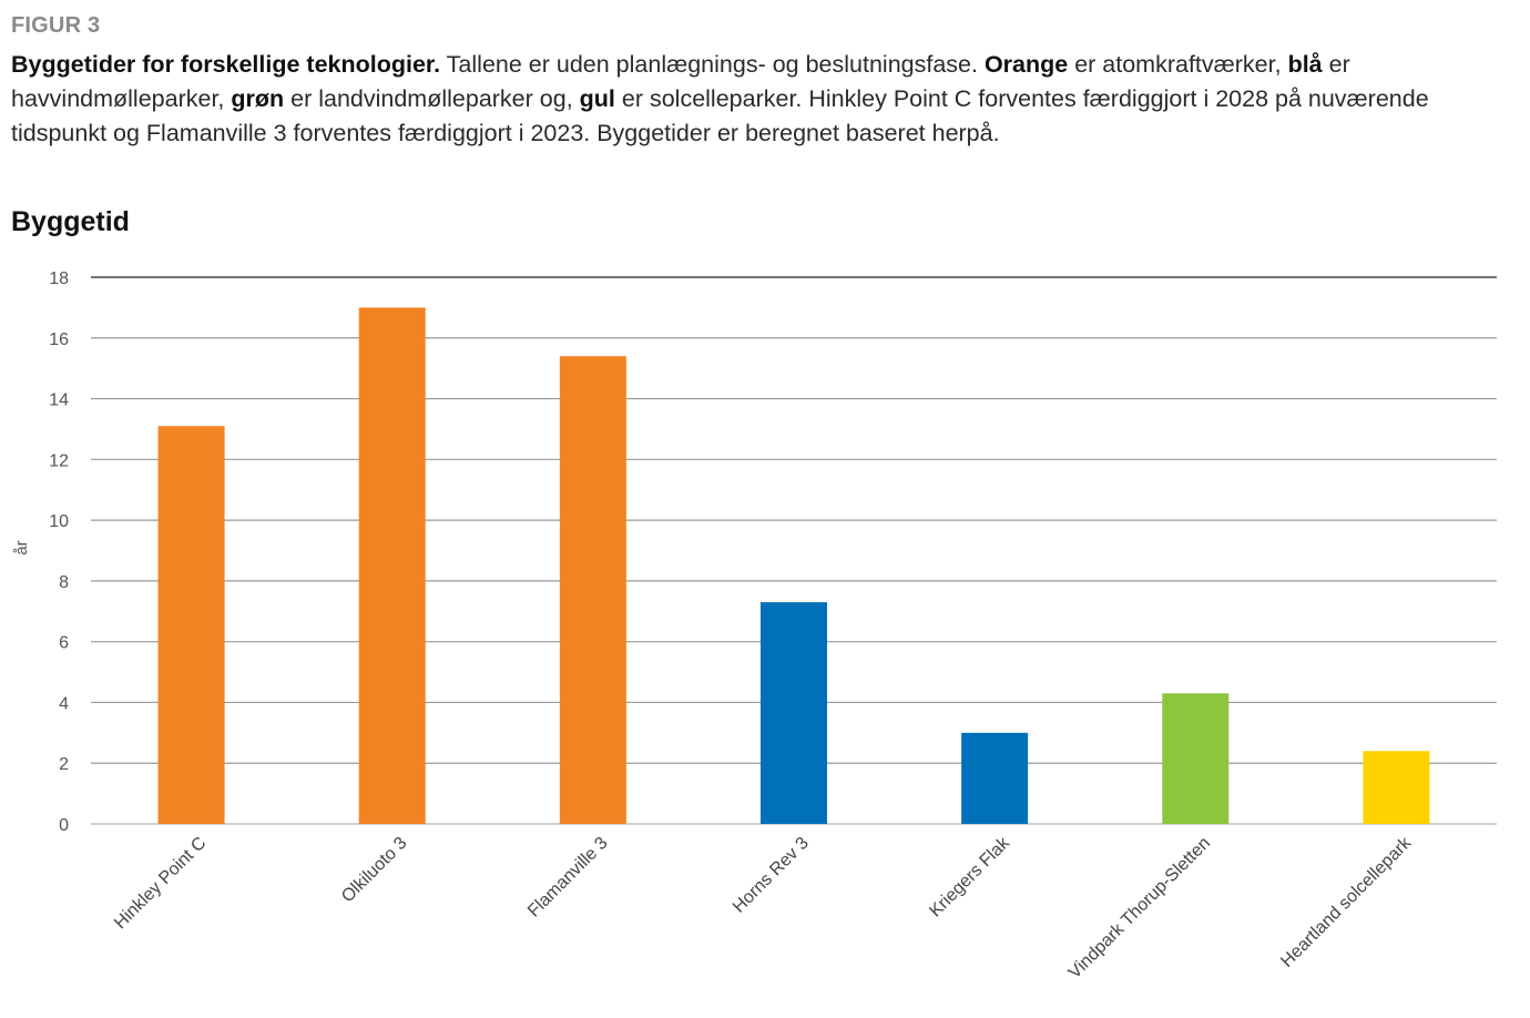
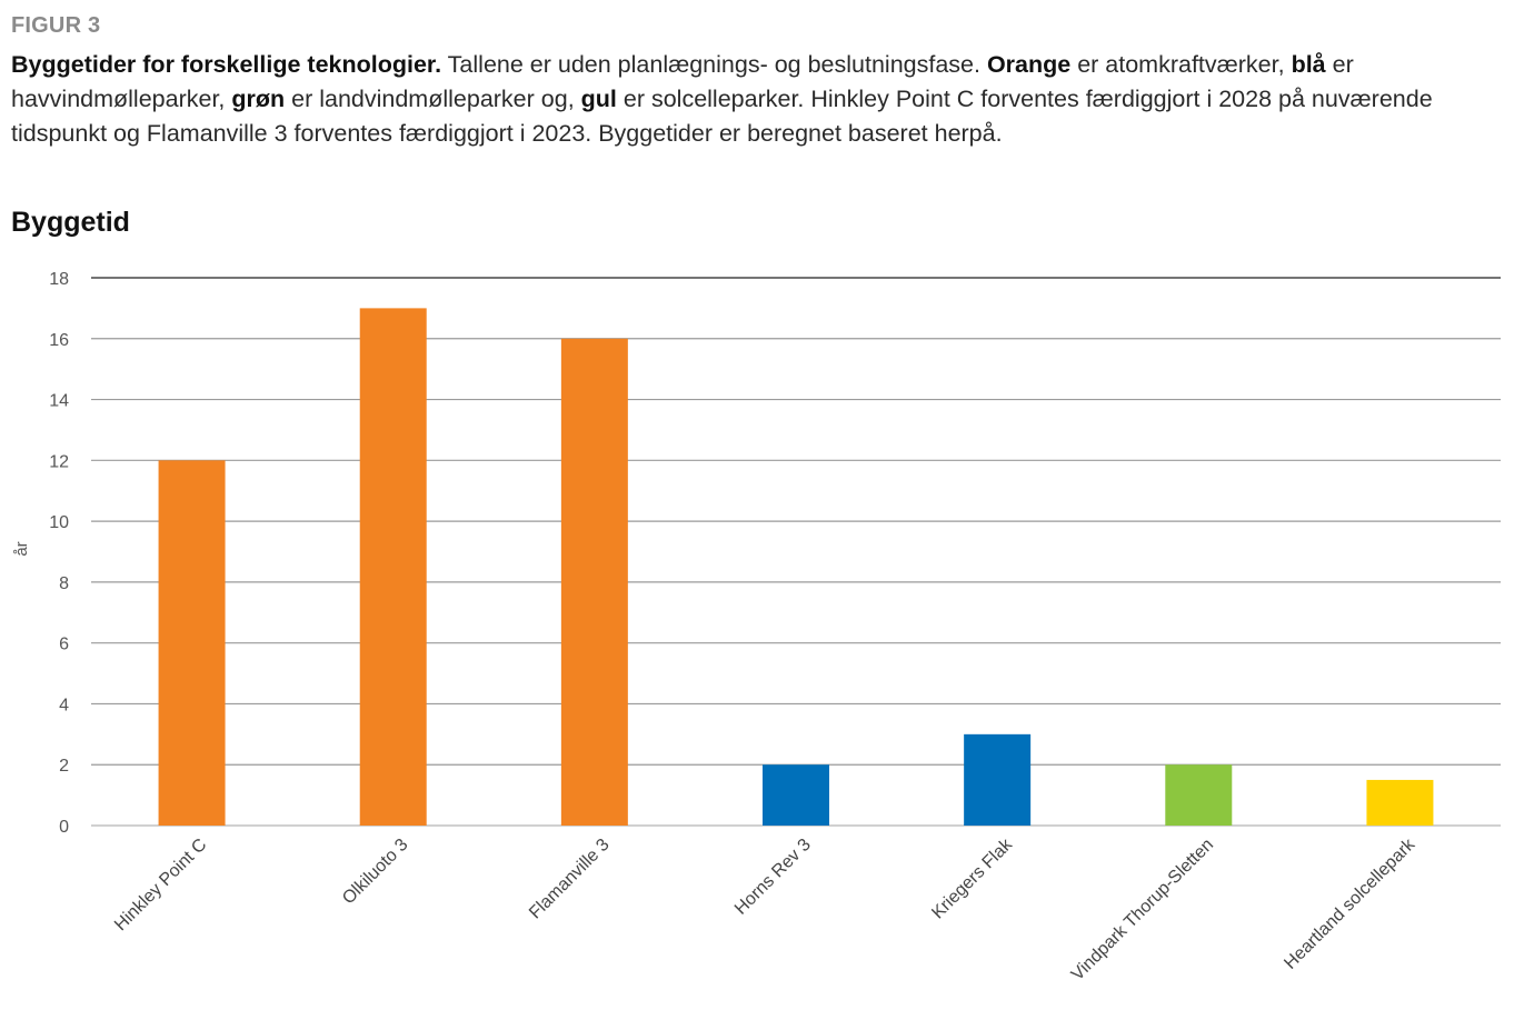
Hinkley Point C: 13.1 -> 12.0
Flamanville 3: 15.4 -> 16.0
Horns Rev 3: 7.3 -> 2.0
Vindpark Thorup-Sletten: 4.3 -> 2.0
Heartland solcellepark: 2.4 -> 1.5
